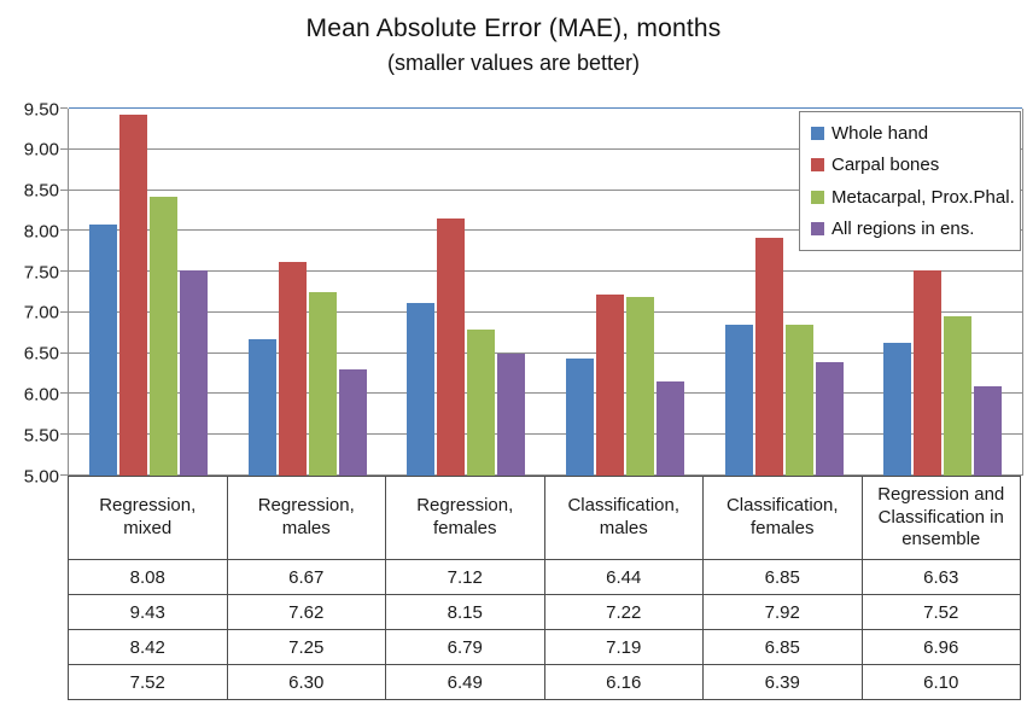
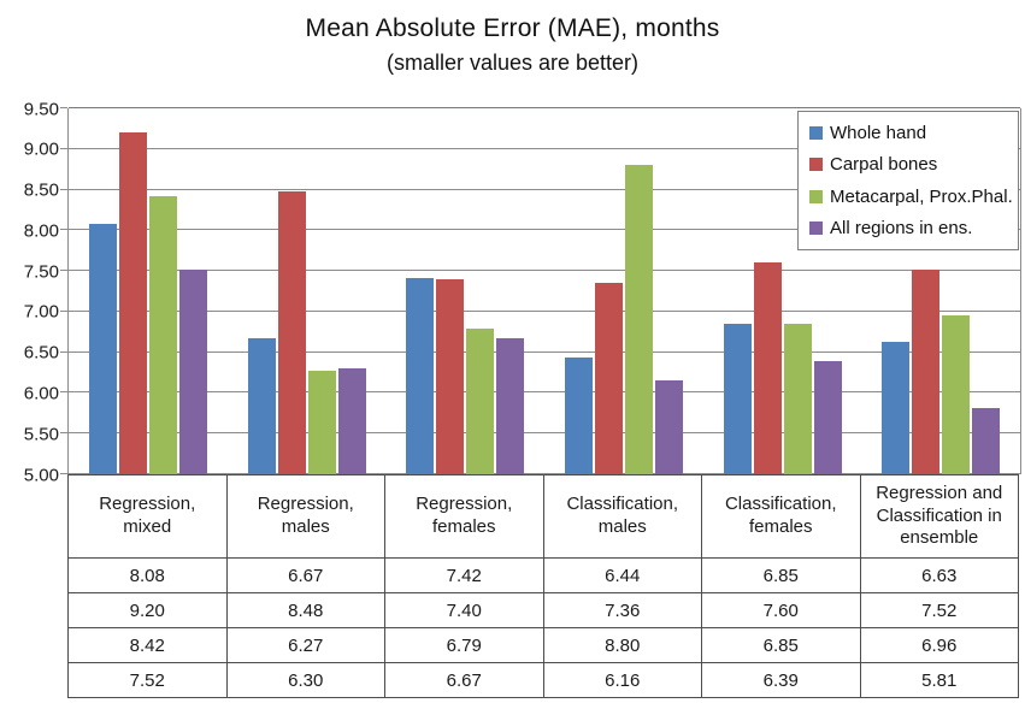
Carpal bones/Regression, mixed: 9.43 -> 9.20
Carpal bones/Regression, males: 7.62 -> 8.48
Metacarpal, Prox.Phal./Regression, males: 7.25 -> 6.27
Whole hand/Regression, females: 7.12 -> 7.42
Carpal bones/Regression, females: 8.15 -> 7.40
All regions in ens./Regression, females: 6.49 -> 6.67
Carpal bones/Classification, males: 7.22 -> 7.36
Metacarpal, Prox.Phal./Classification, males: 7.19 -> 8.80
Carpal bones/Classification, females: 7.92 -> 7.60
All regions in ens./Regression and Classification in ensemble: 6.10 -> 5.81
